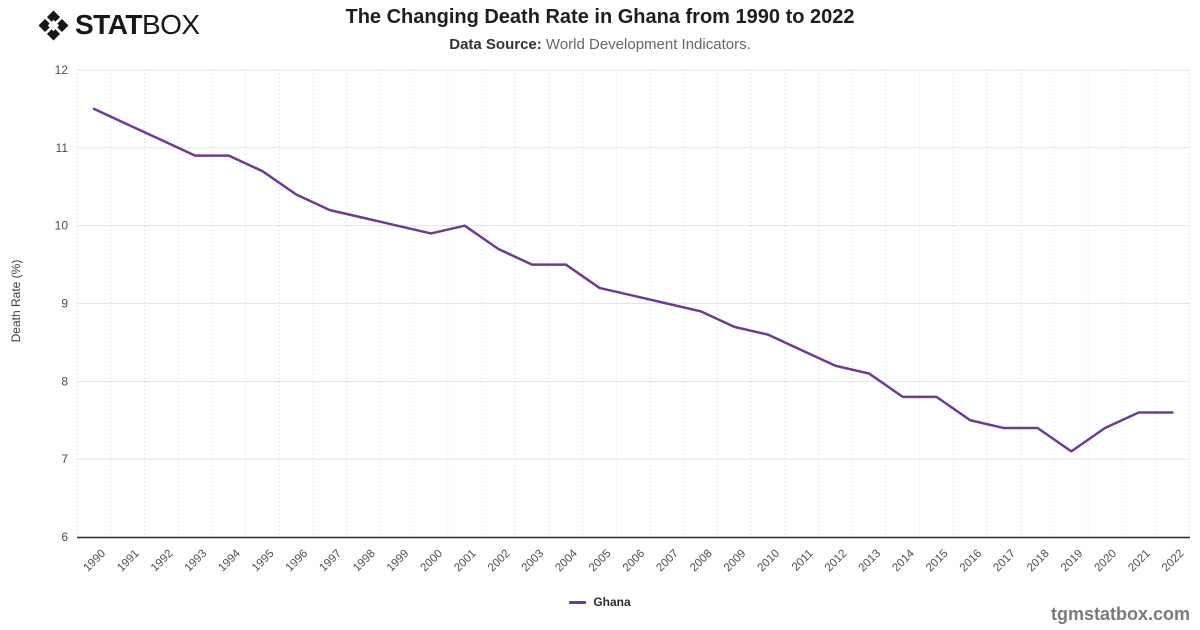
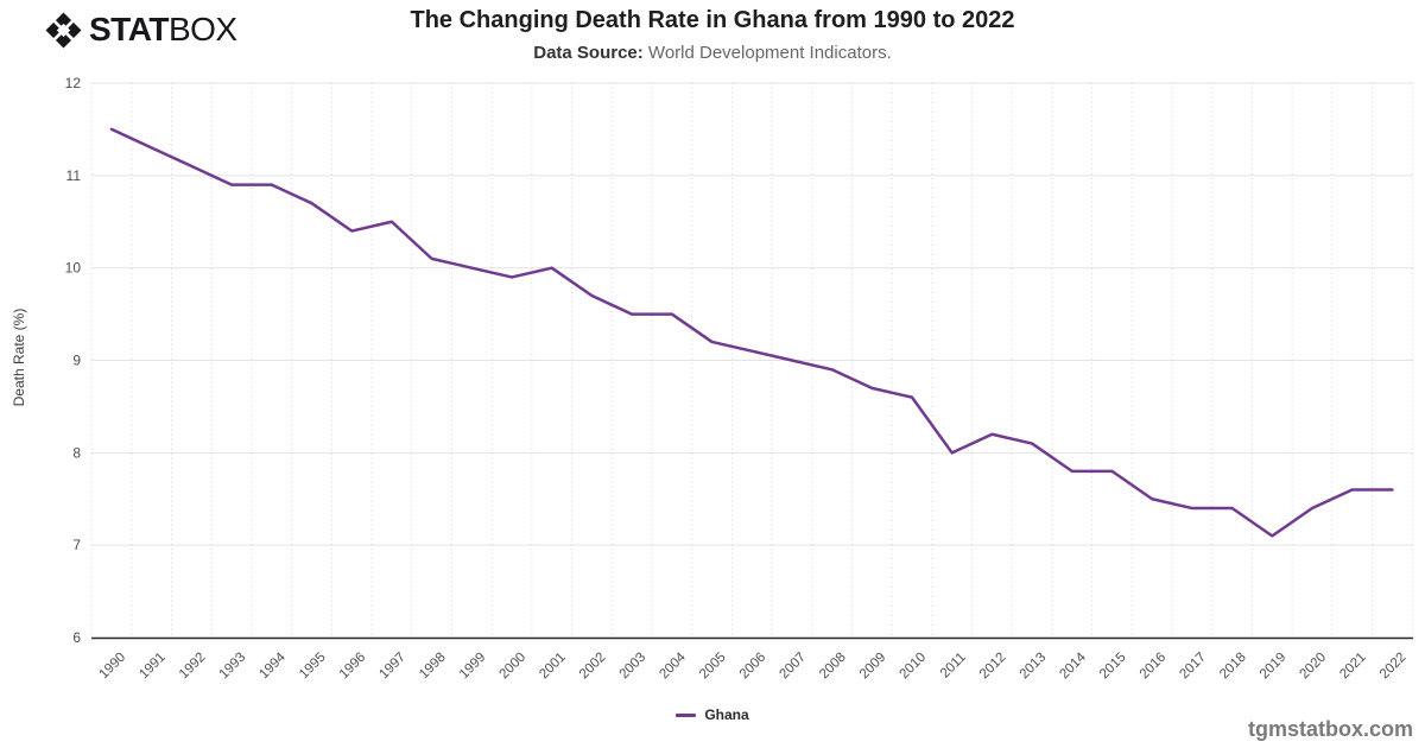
1997: 10.2 -> 10.5
2011: 8.4 -> 8.0
